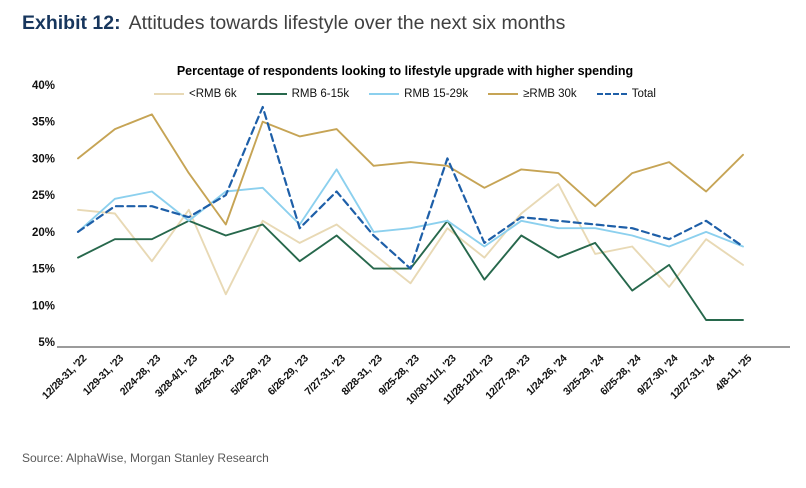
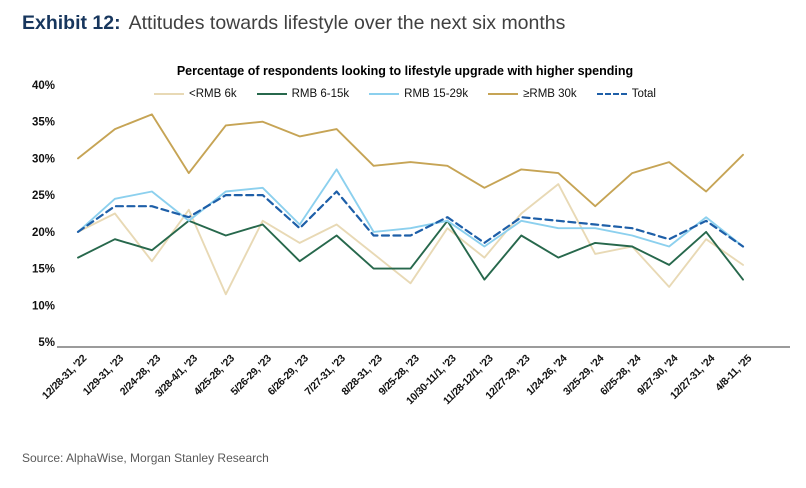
<RMB 6k/12/28-31, '22: 23% -> 20%
RMB 6-15k/2/24-28, '23: 19% -> 18%
≥RMB 30k/4/25-28, '23: 21% -> 34%
Total/5/26-29, '23: 37% -> 25%
Total/9/25-28, '23: 15% -> 20%
Total/10/30-11/1, '23: 30% -> 22%
RMB 6-15k/6/25-28, '24: 12% -> 18%
RMB 6-15k/12/27-31, '24: 8% -> 20%
RMB 15-29k/12/27-31, '24: 20% -> 22%
RMB 6-15k/4/8-11, '25: 8% -> 14%
